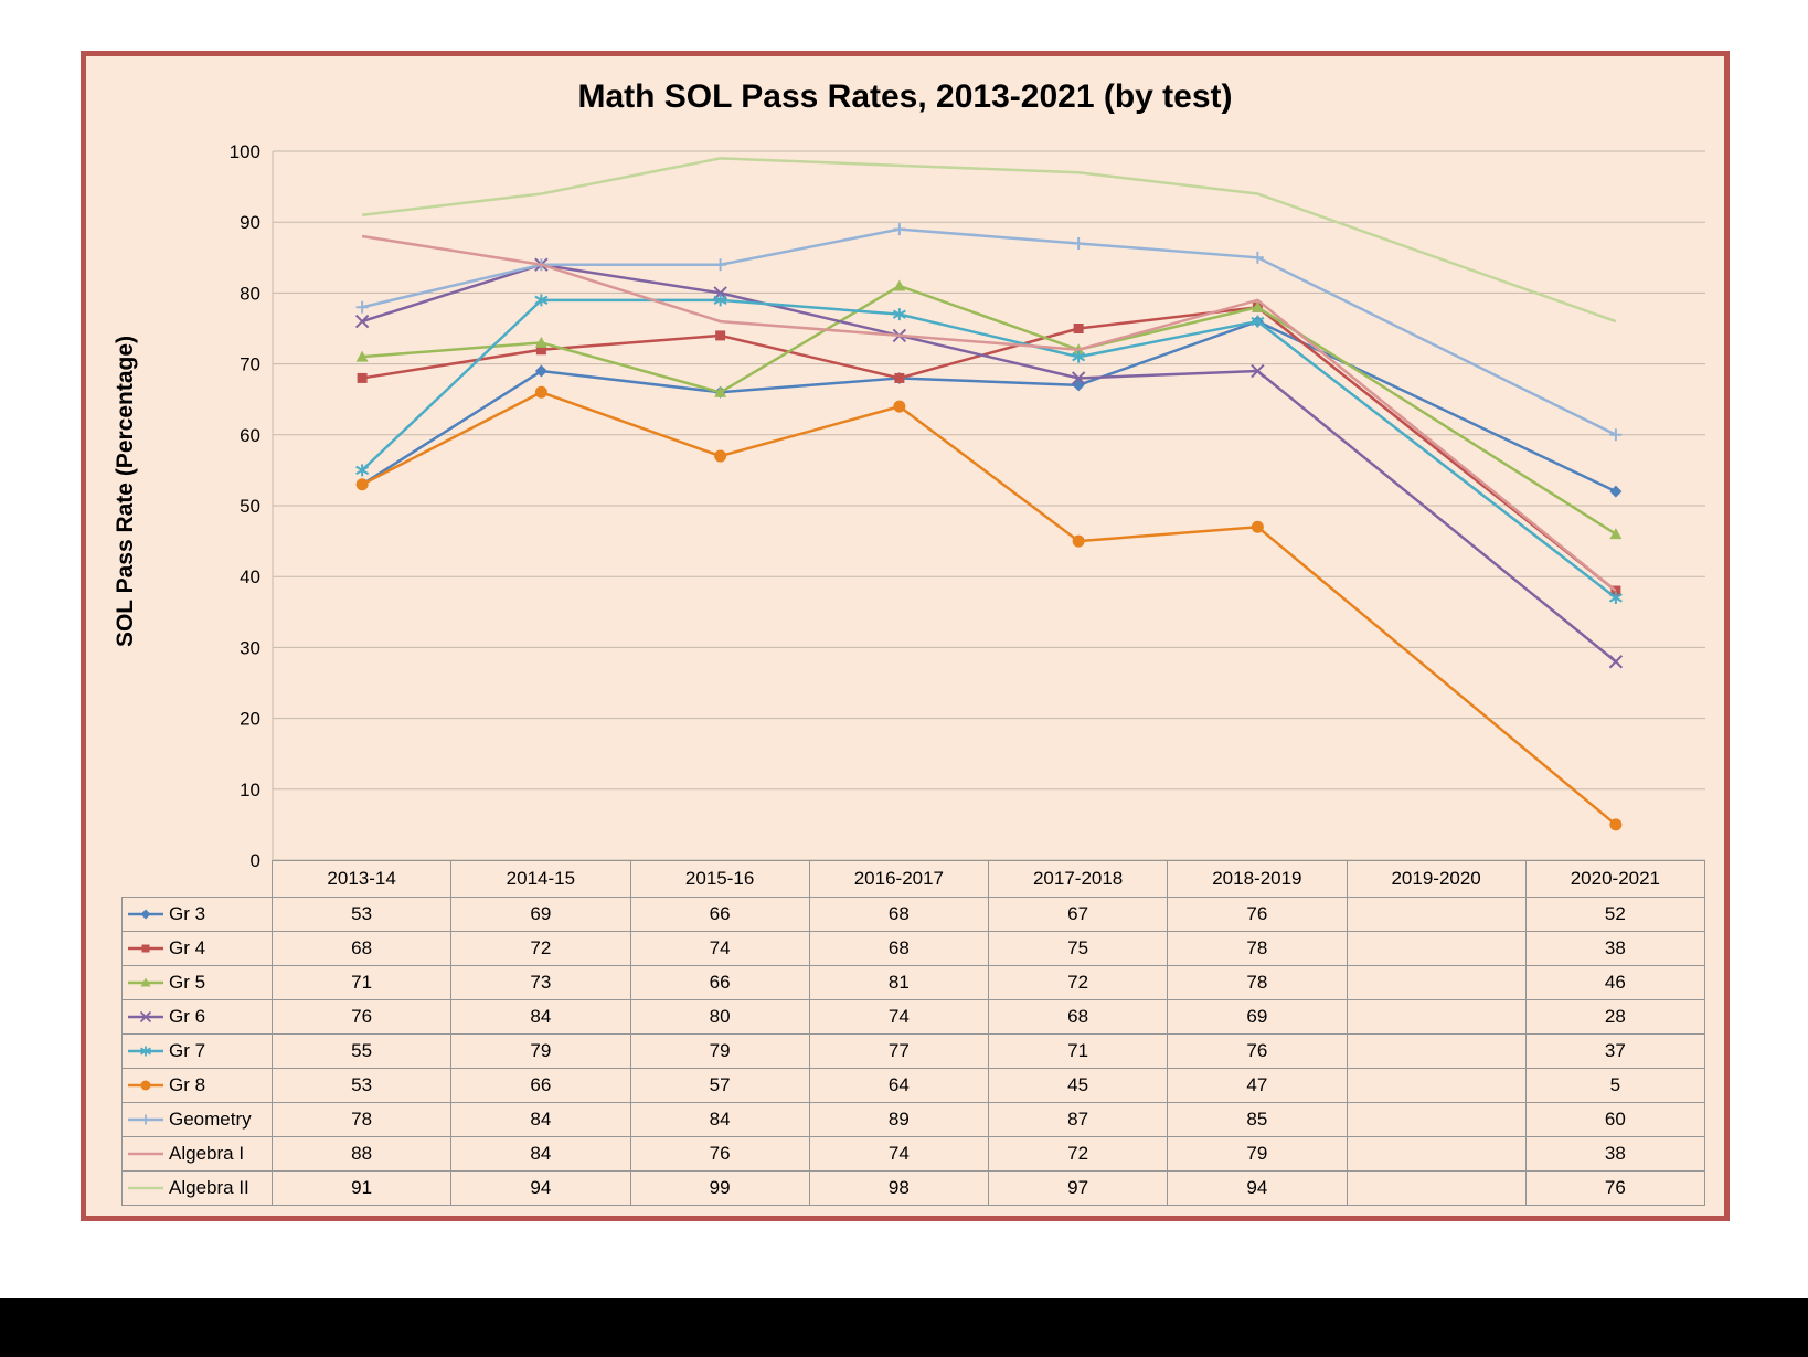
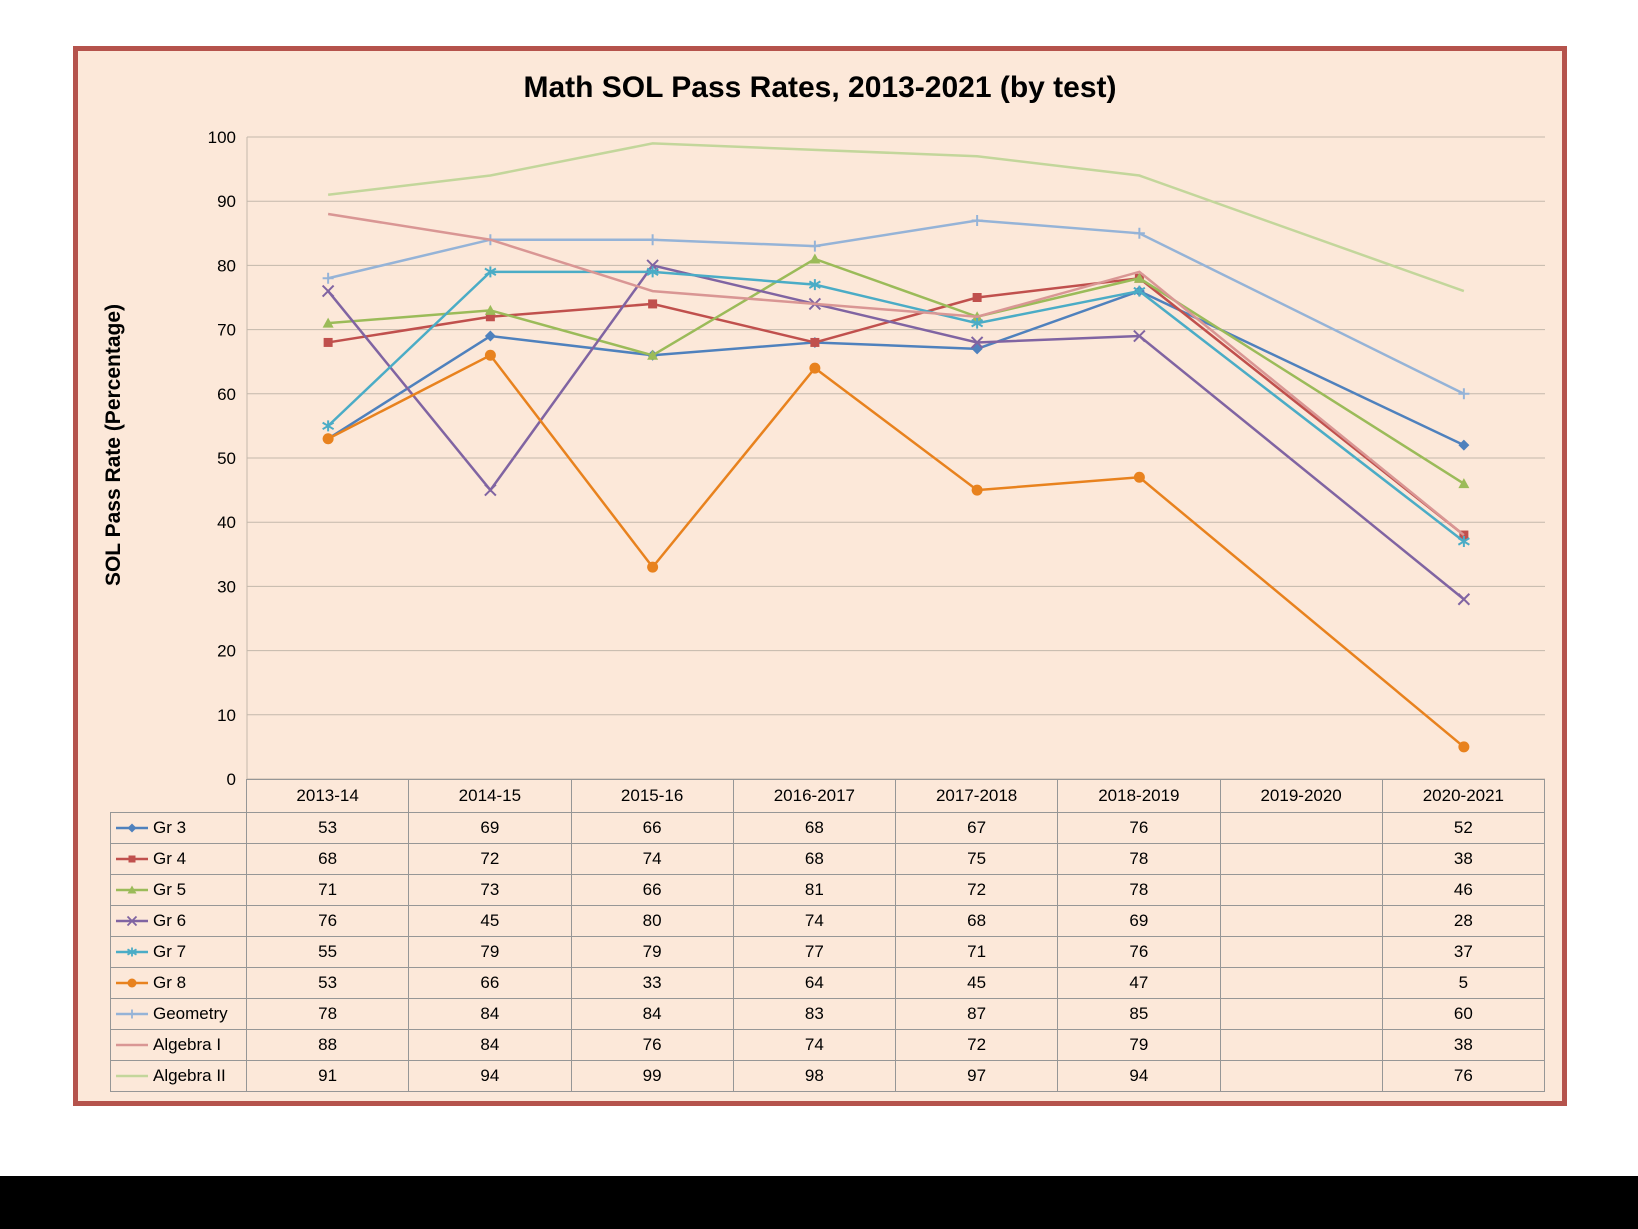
Gr 6/2014-15: 84 -> 45
Gr 8/2015-16: 57 -> 33
Geometry/2016-2017: 89 -> 83
